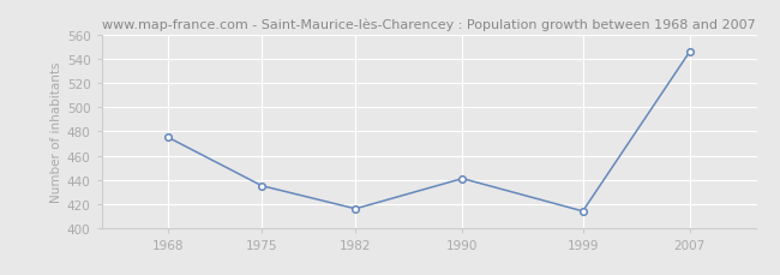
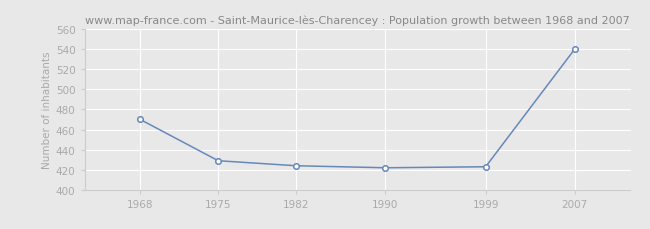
1968: 475 -> 470
1975: 435 -> 429
1982: 416 -> 424
1990: 441 -> 422
1999: 414 -> 423
2007: 546 -> 540
